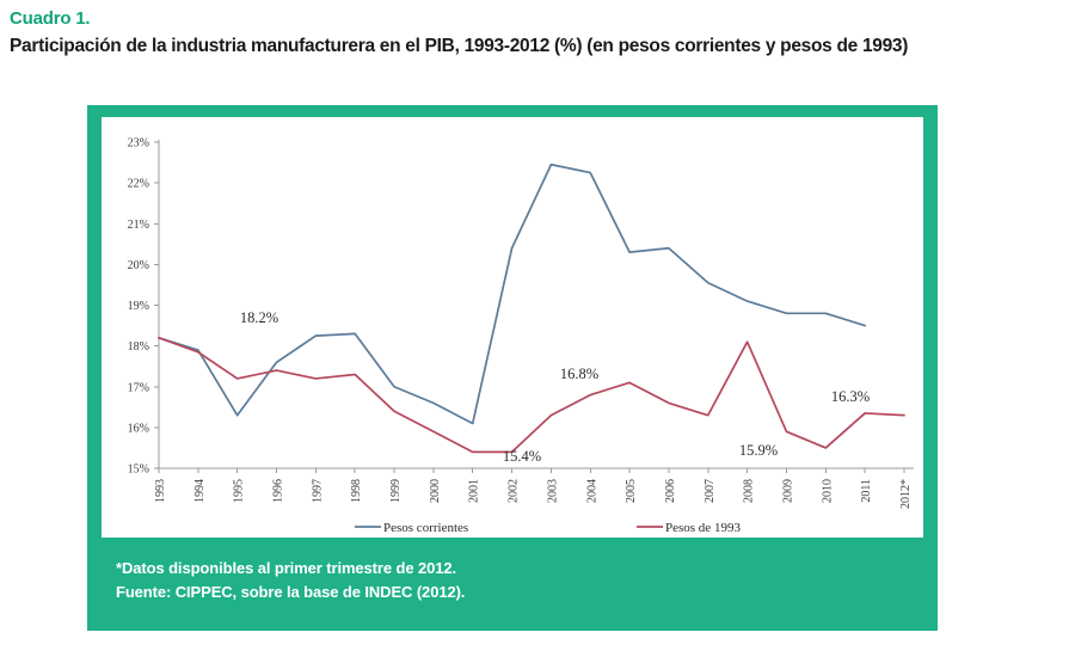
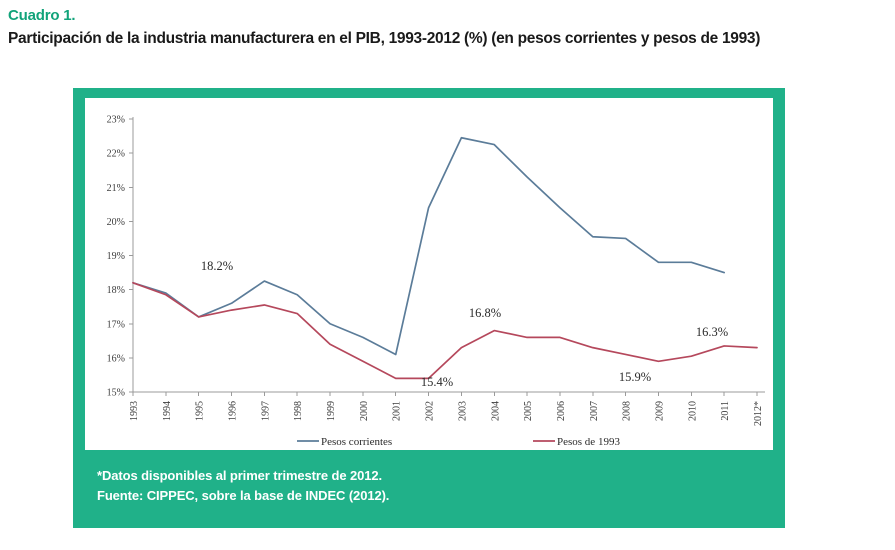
Pesos corrientes/1995: 16.3% -> 17.2%
Pesos de 1993/1997: 17.2% -> 17.6%
Pesos corrientes/1998: 18.3% -> 17.9%
Pesos corrientes/2005: 20.3% -> 21.3%
Pesos de 1993/2005: 17.1% -> 16.6%
Pesos corrientes/2008: 19.1% -> 19.5%
Pesos de 1993/2008: 18.1% -> 16.1%
Pesos de 1993/2010: 15.5% -> 16.1%
